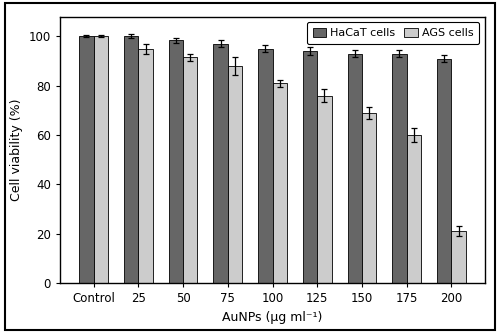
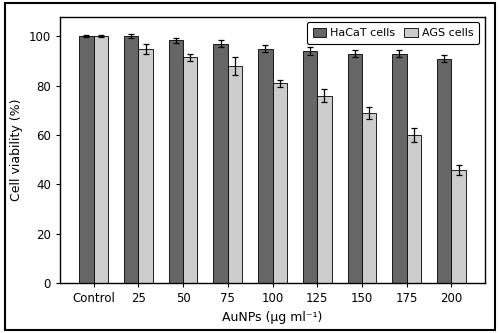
AGS cells/200: 21.0 -> 46.0
